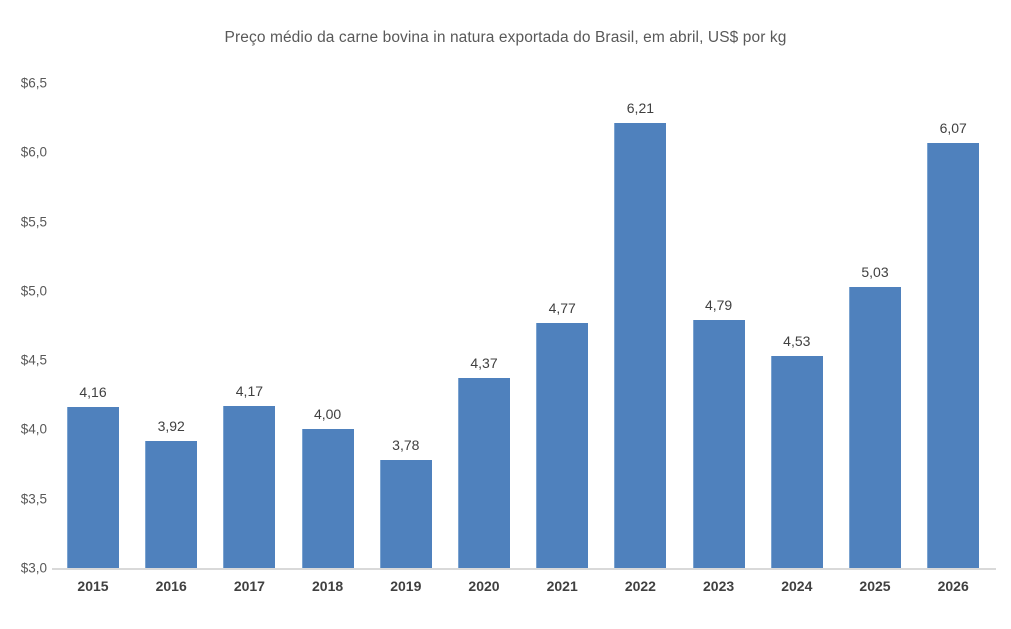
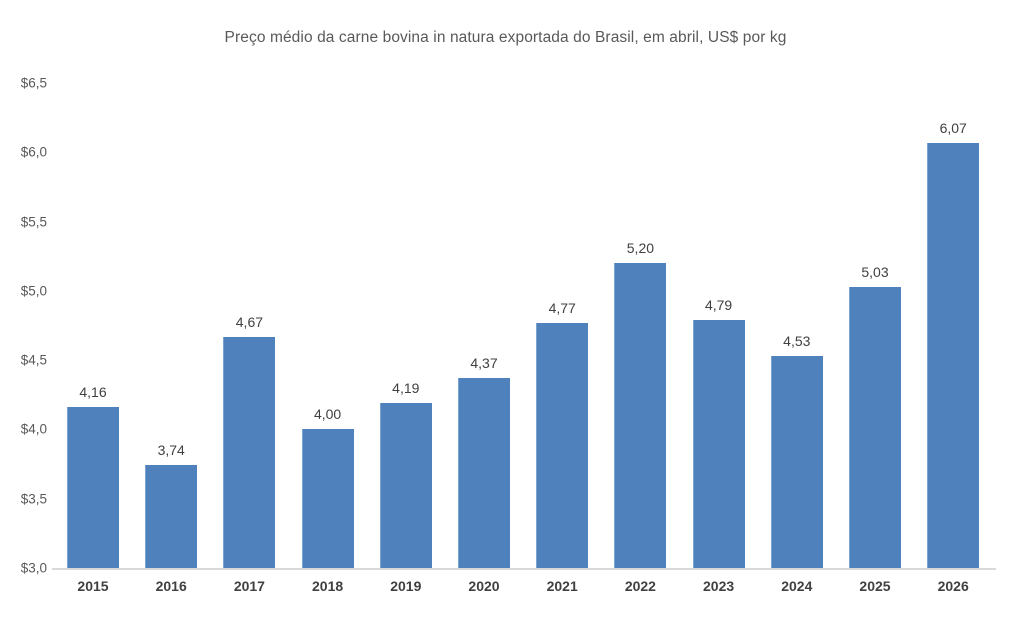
2016: 3,92 -> 3,74
2017: 4,17 -> 4,67
2019: 3,78 -> 4,19
2022: 6,21 -> 5,20
